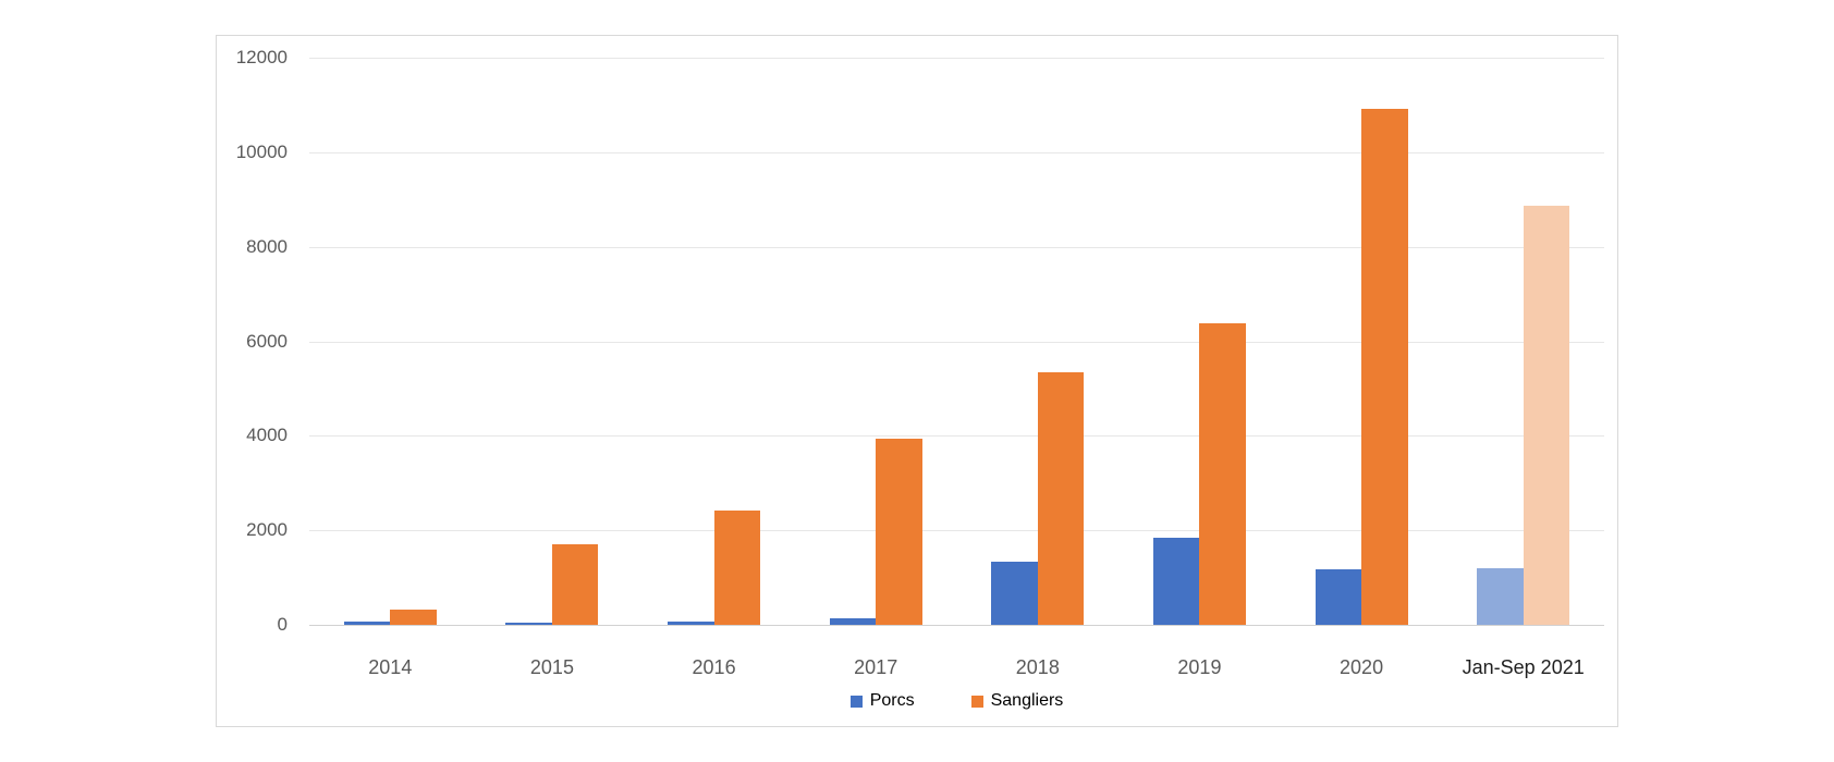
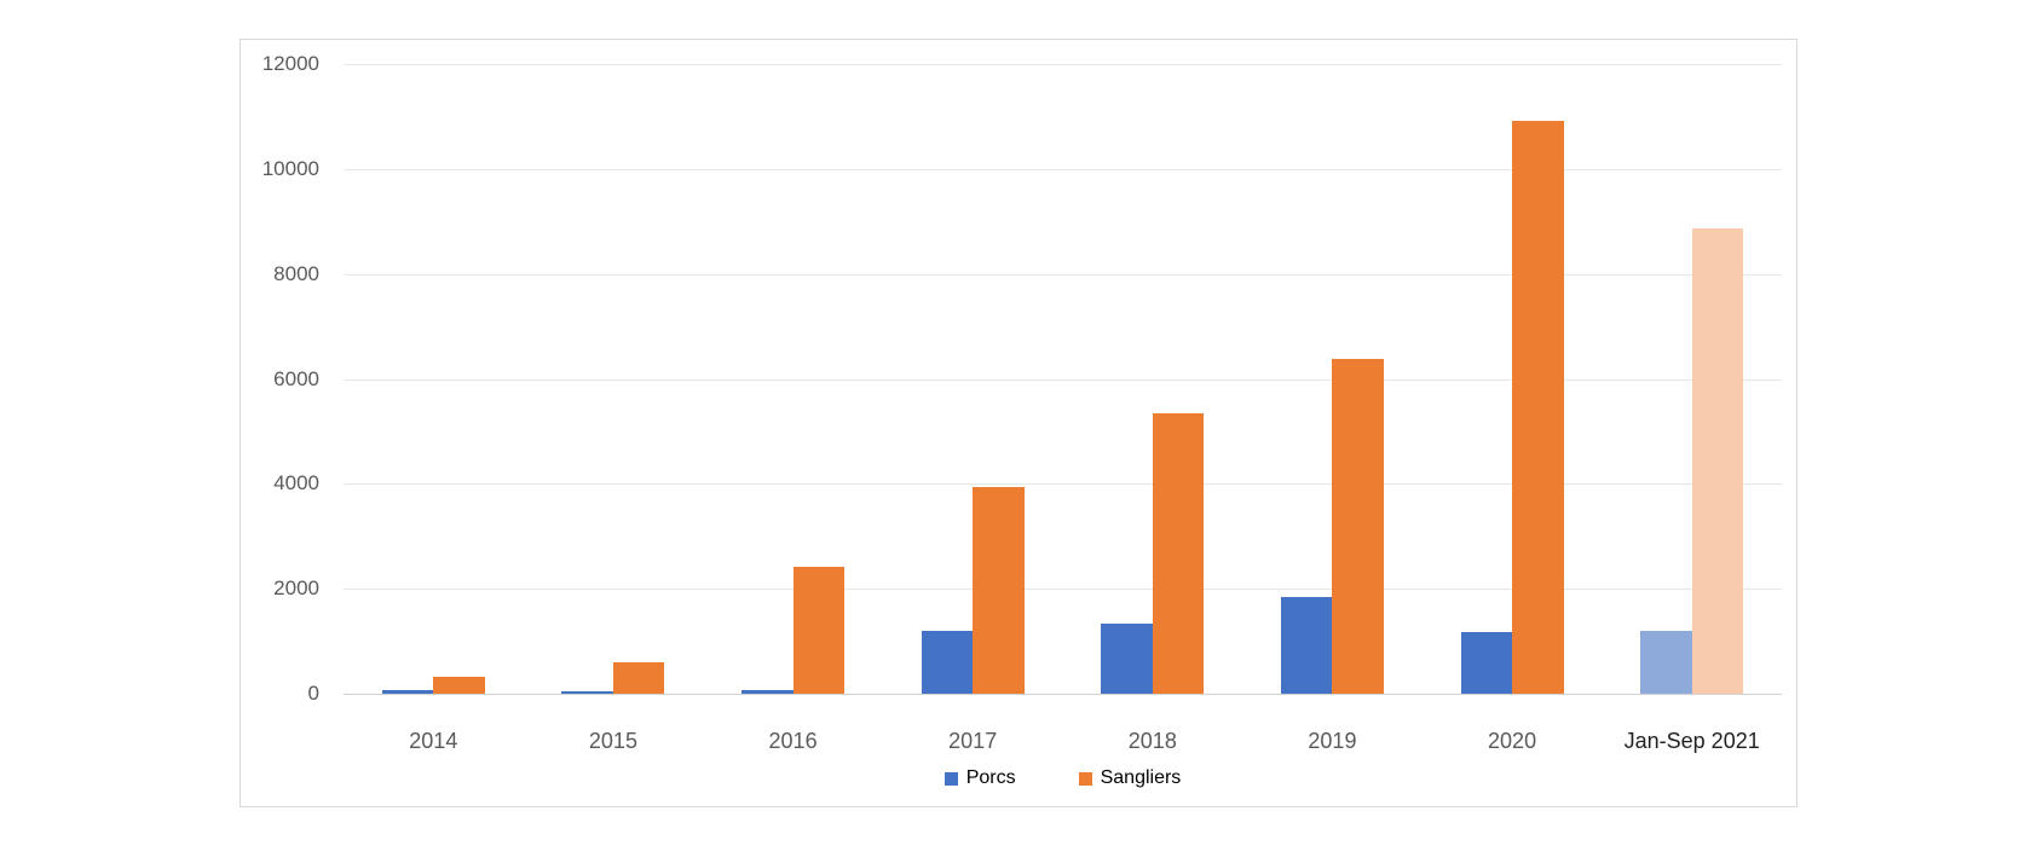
Sangliers/2015: 1700 -> 600
Porcs/2017: 100 -> 1200
